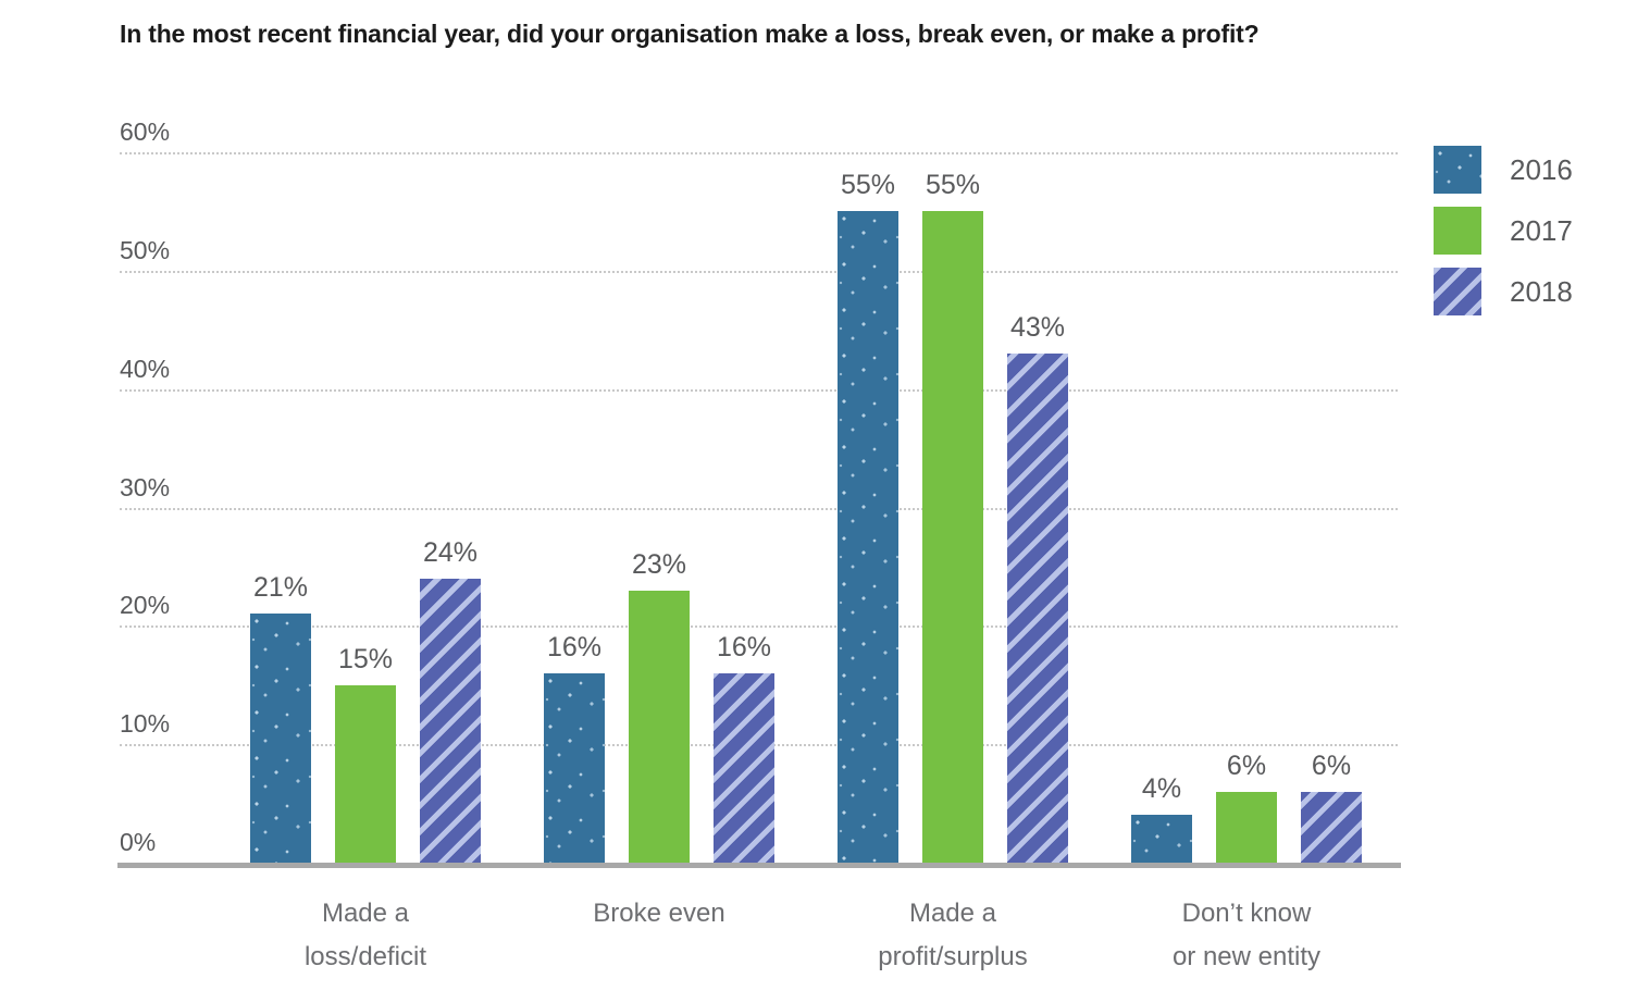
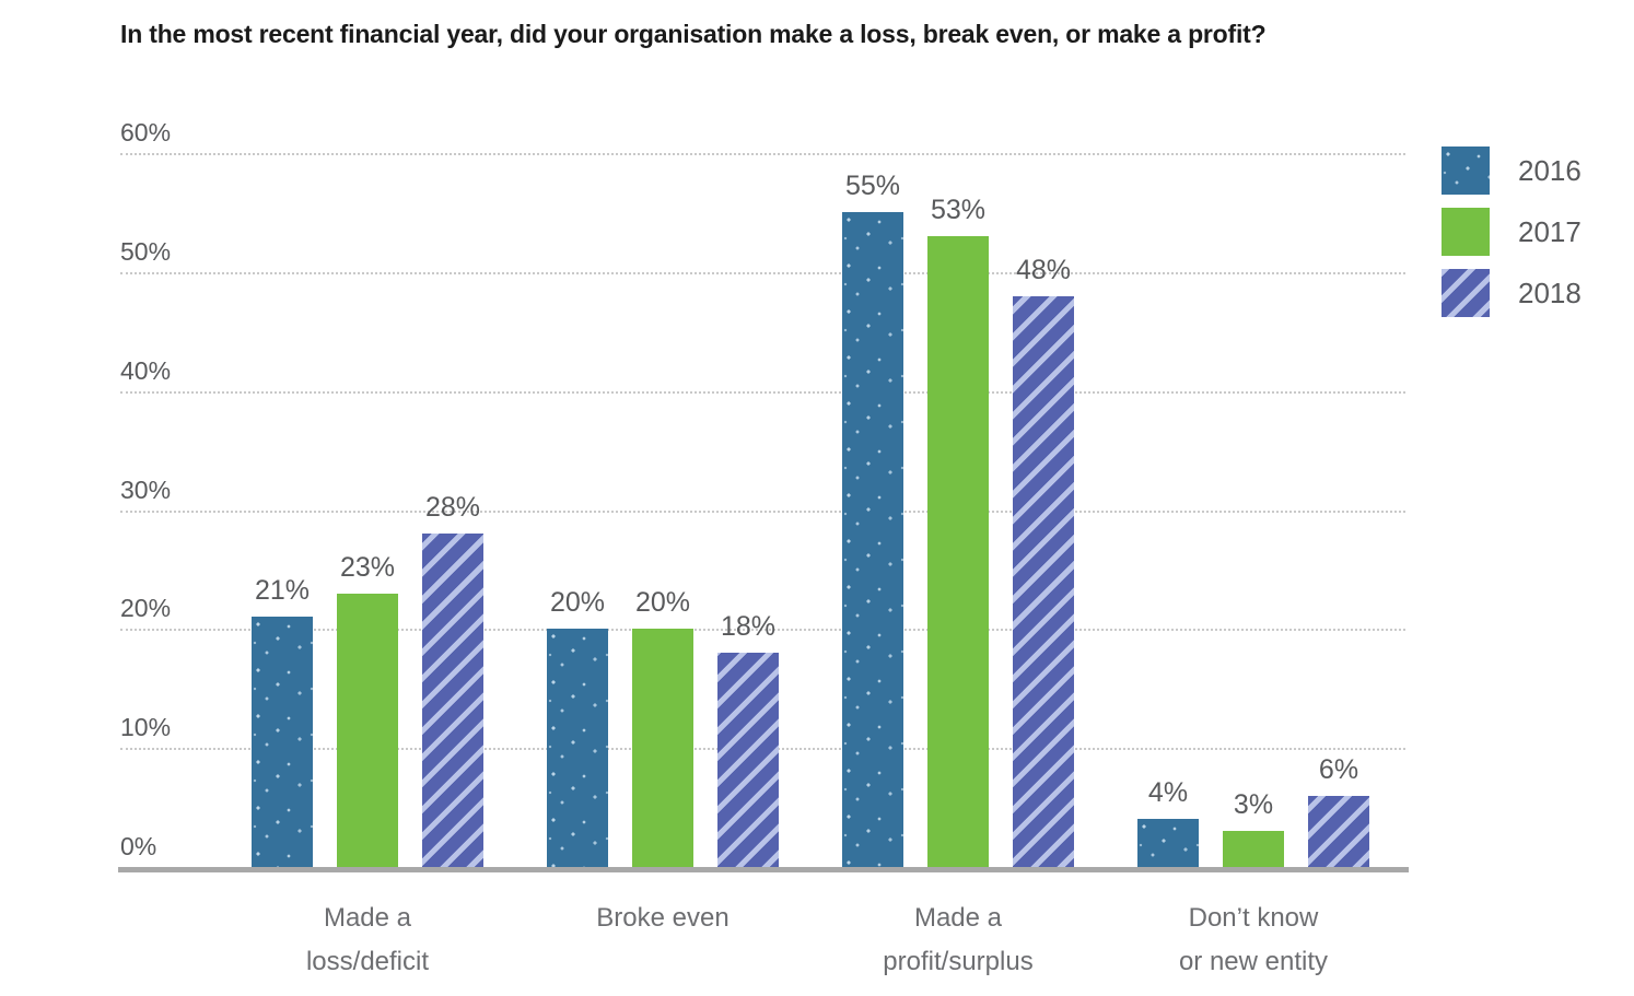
2017/Made a loss/deficit: 15% -> 23%
2018/Made a loss/deficit: 24% -> 28%
2016/Broke even: 16% -> 20%
2017/Broke even: 23% -> 20%
2018/Broke even: 16% -> 18%
2017/Made a profit/surplus: 55% -> 53%
2018/Made a profit/surplus: 43% -> 48%
2017/Don’t know or new entity: 6% -> 3%
